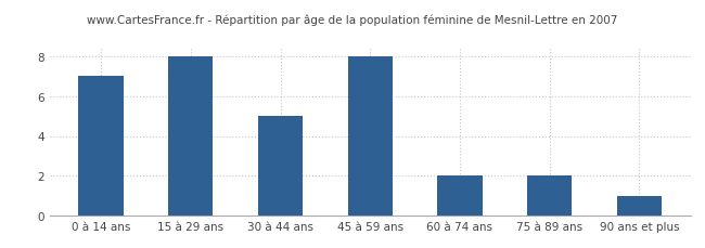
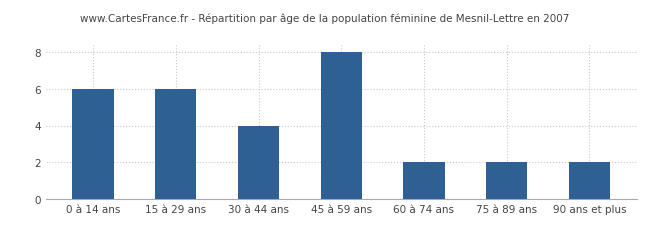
0 à 14 ans: 7 -> 6
15 à 29 ans: 8 -> 6
30 à 44 ans: 5 -> 4
90 ans et plus: 1 -> 2
